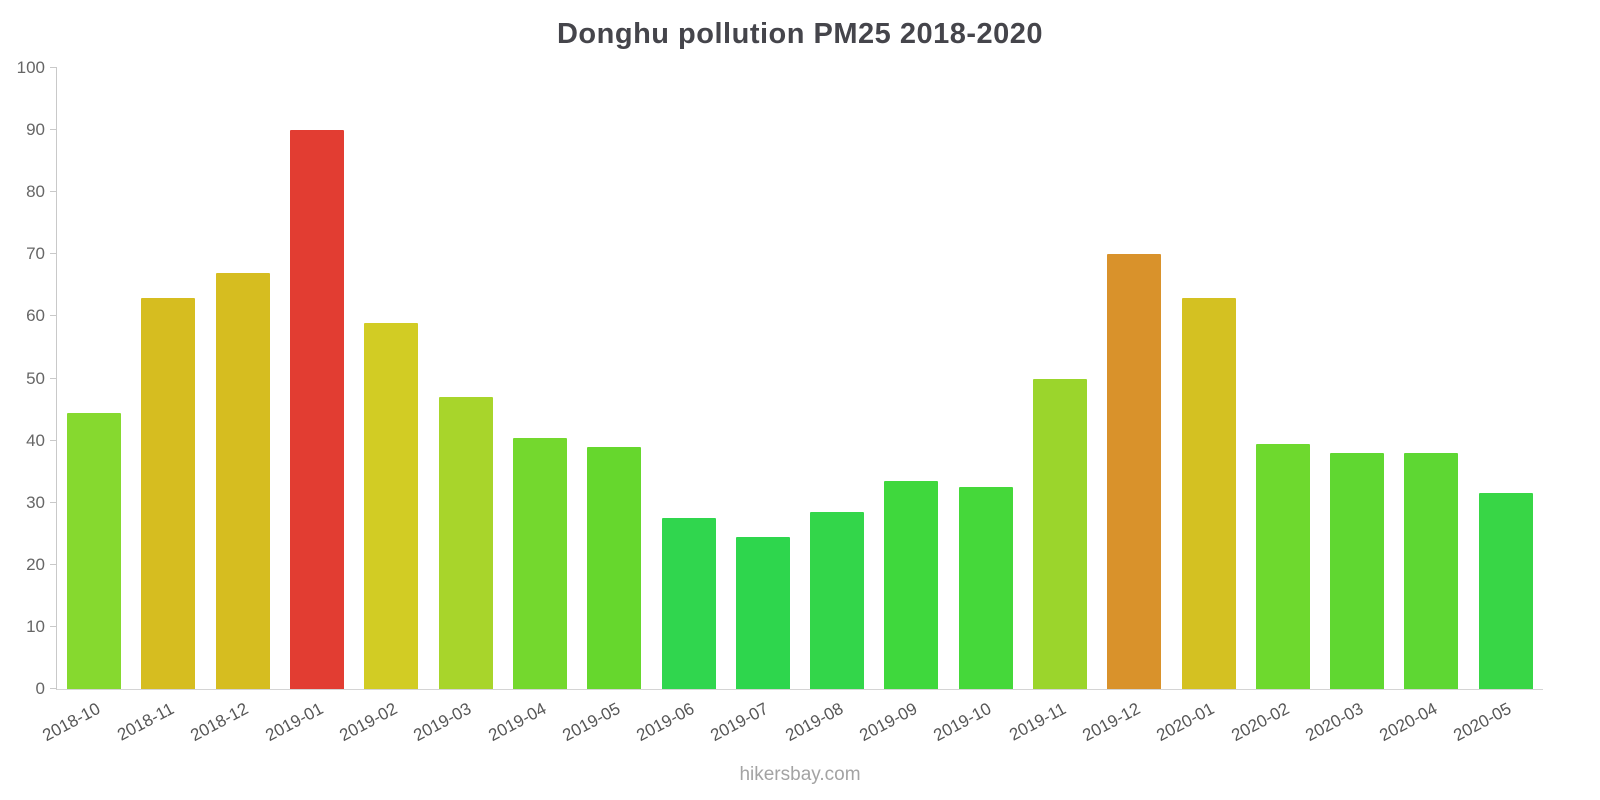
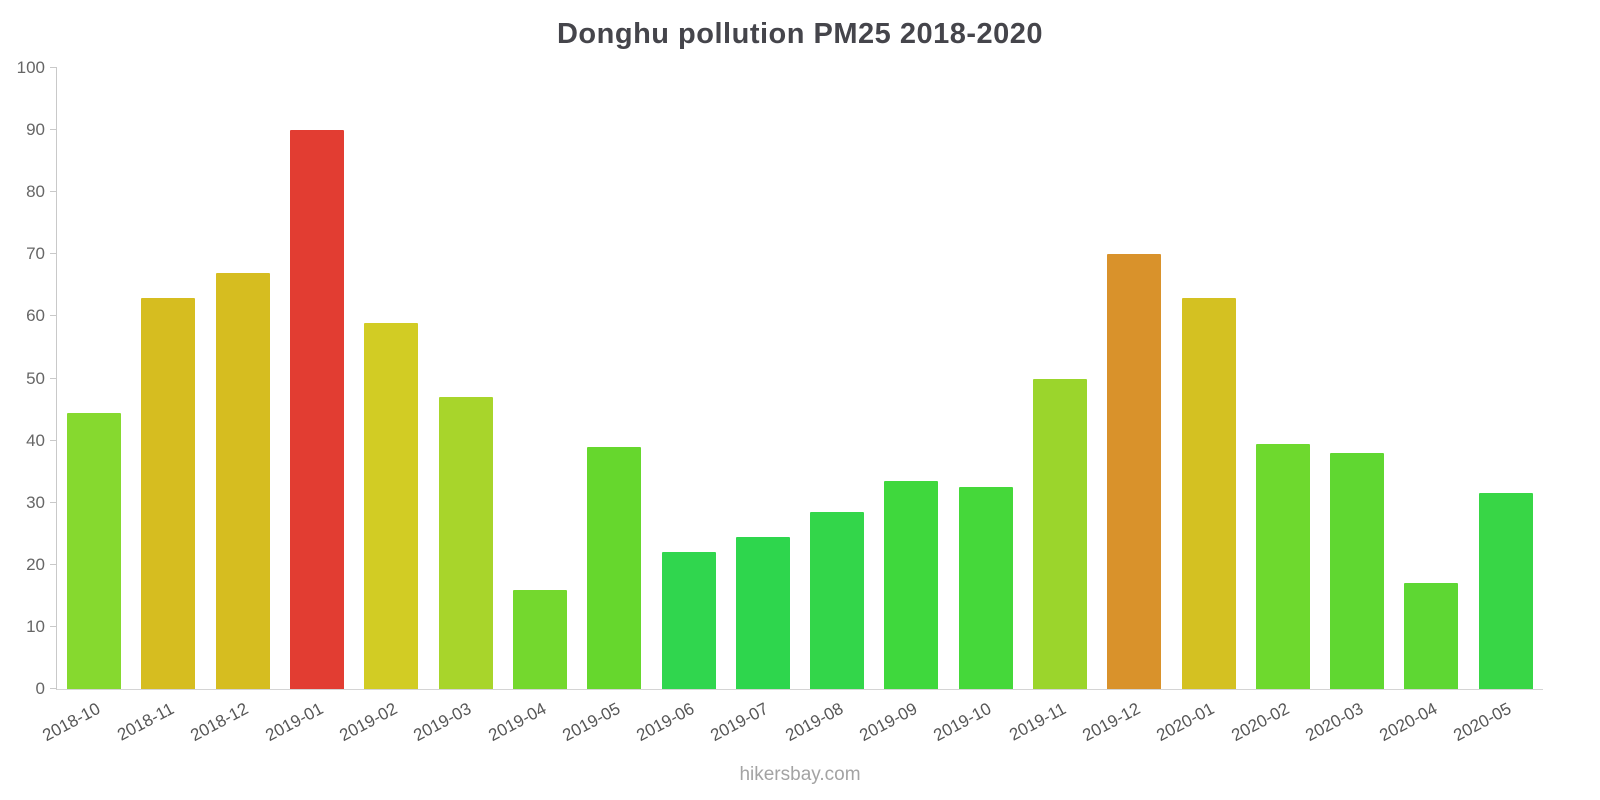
2019-04: 40 -> 16
2019-06: 28 -> 22
2020-04: 38 -> 17
